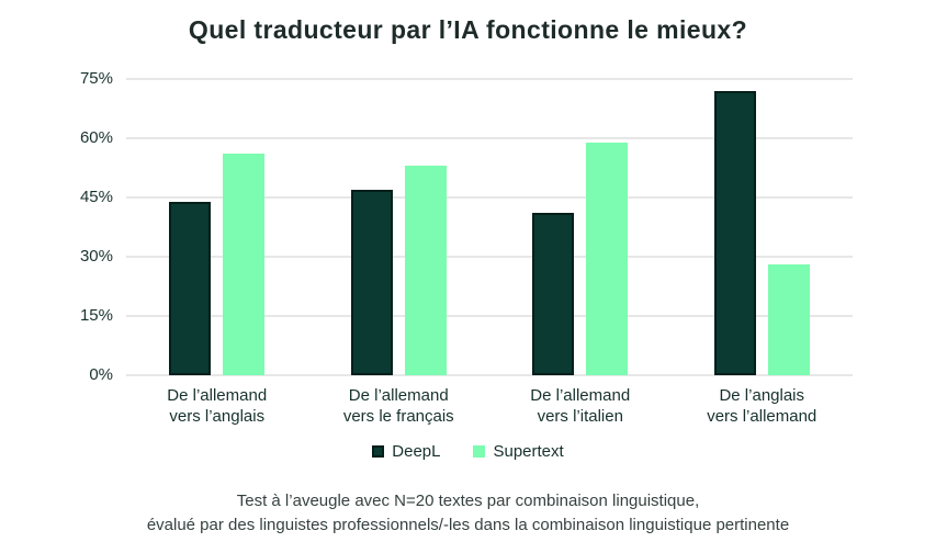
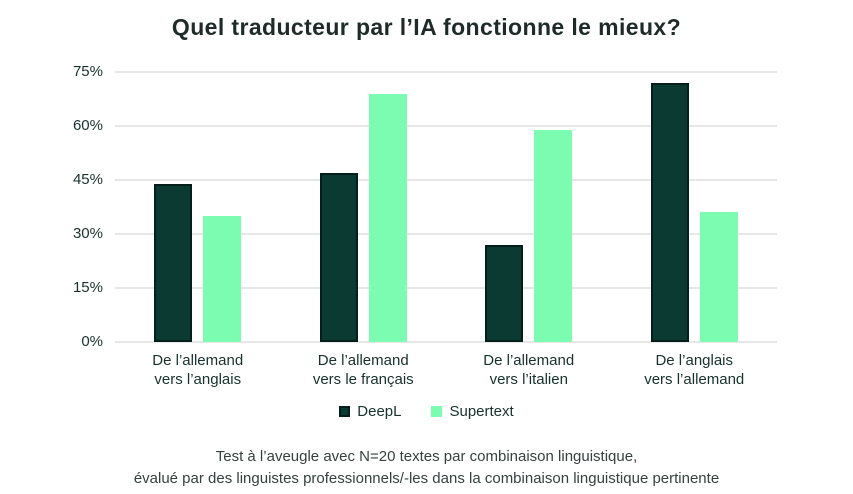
Supertext/De l’allemand vers l’anglais: 56% -> 35%
Supertext/De l’allemand vers le français: 53% -> 69%
DeepL/De l’allemand vers l’italien: 41% -> 27%
Supertext/De l’anglais vers l’allemand: 28% -> 36%
